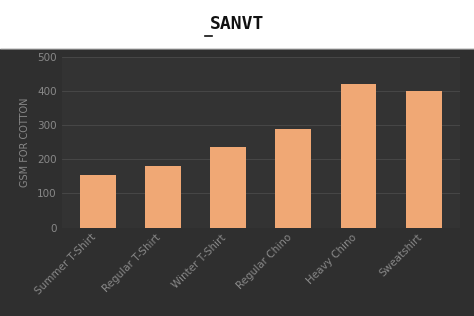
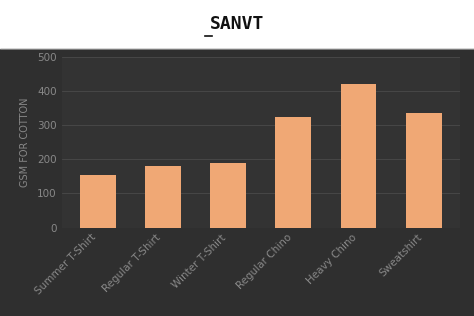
Winter T-Shirt: 235 -> 190
Regular Chino: 290 -> 325
Sweatshirt: 400 -> 335
